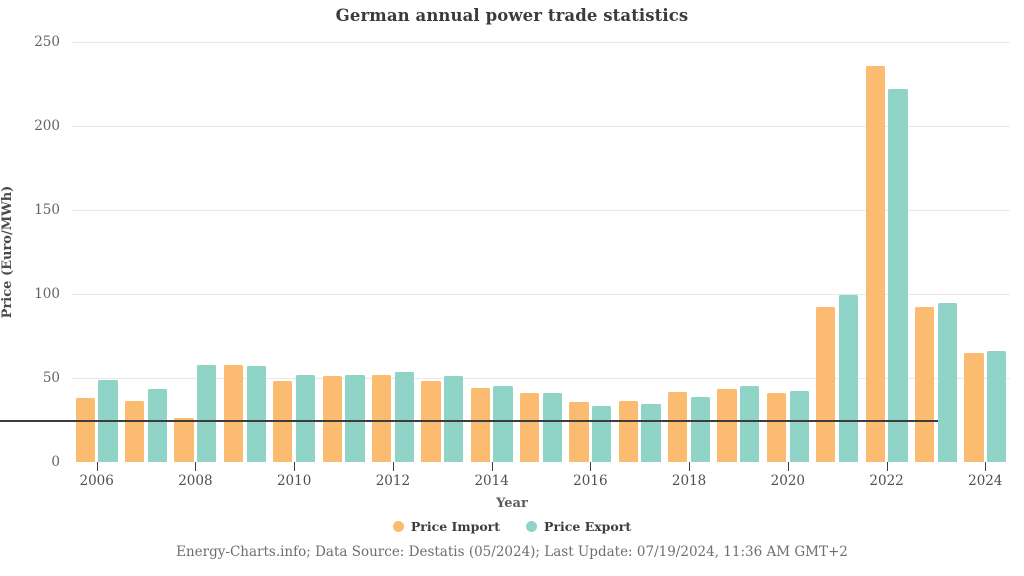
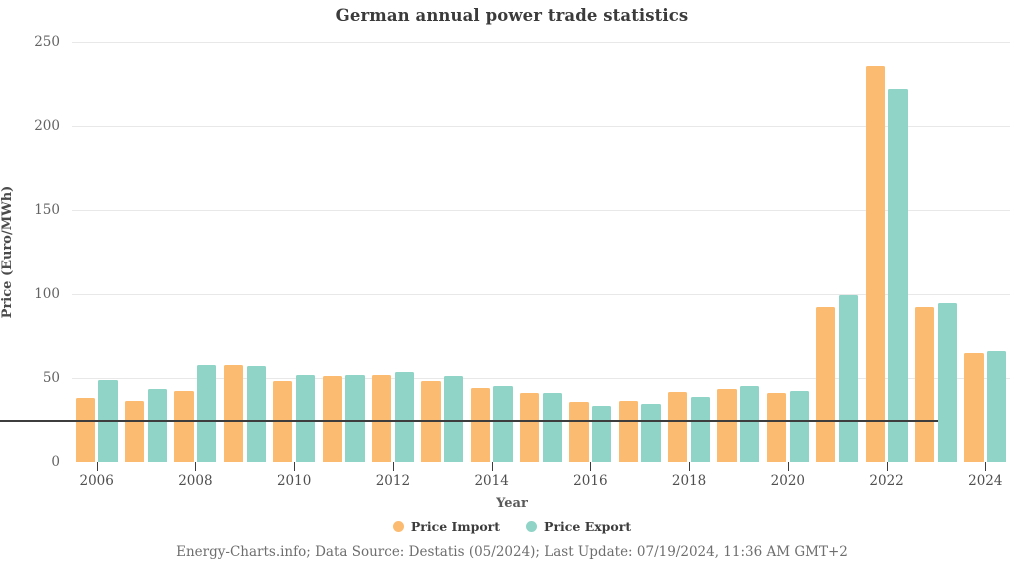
Price Import/2008: 26 -> 42
